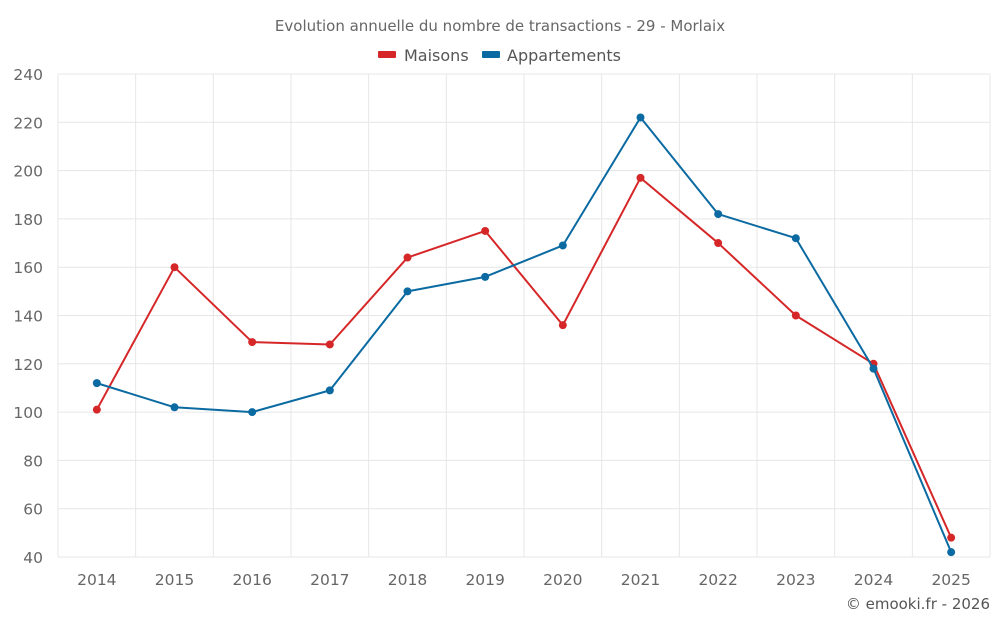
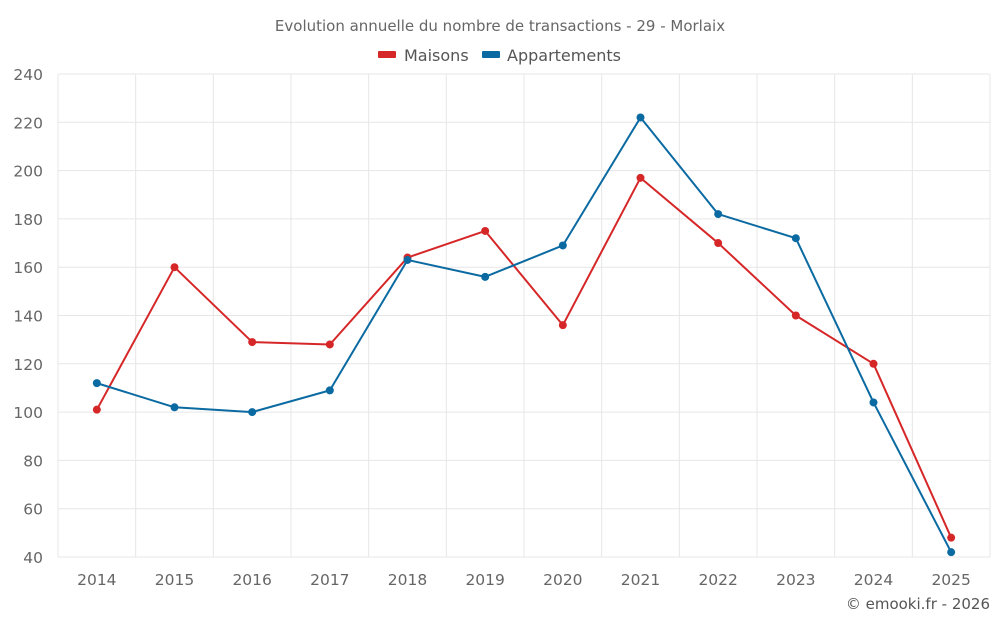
Appartements/2018: 150 -> 163
Appartements/2024: 118 -> 104
